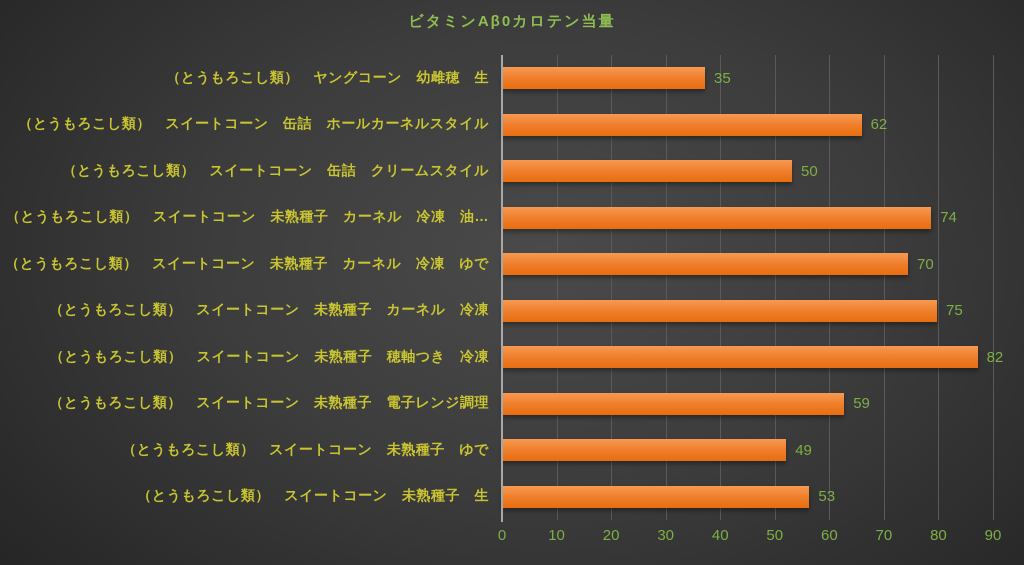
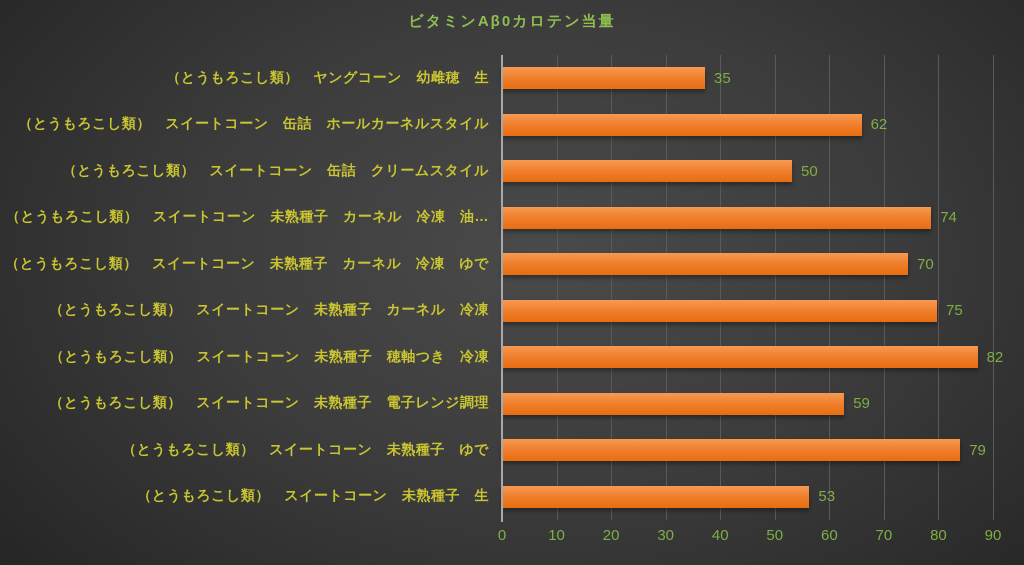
（とうもろこし類） スイートコーン 未熟種子 ゆで: 49 -> 79
